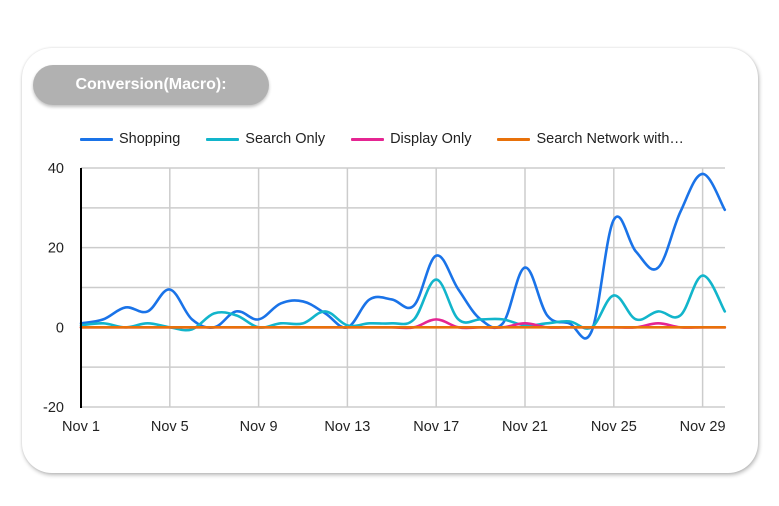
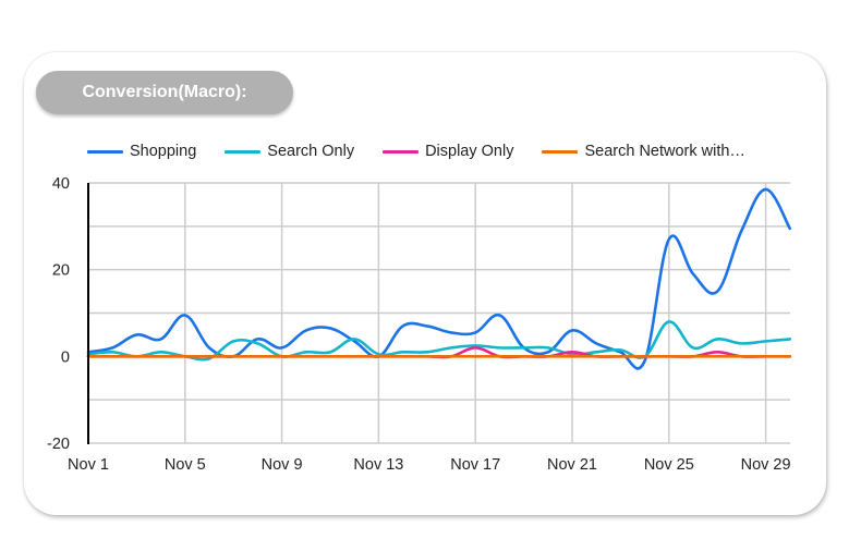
Shopping/Nov 17: 18 -> 6
Search Only/Nov 17: 12 -> 2
Shopping/Nov 21: 15 -> 6
Search Only/Nov 29: 13 -> 4
